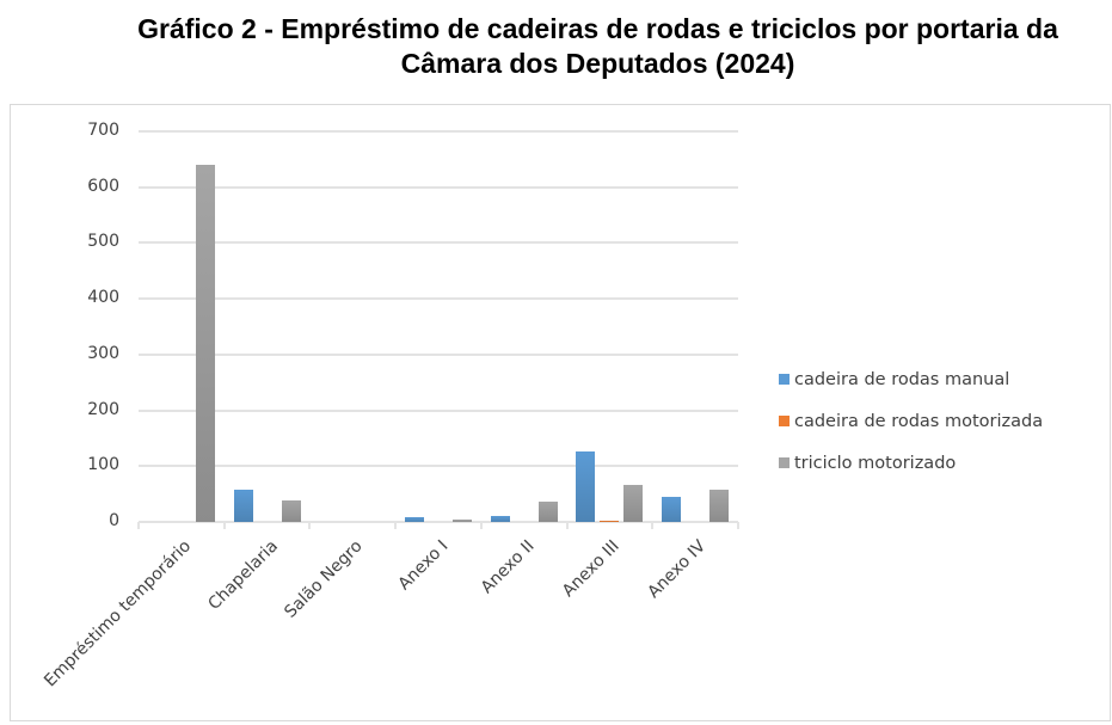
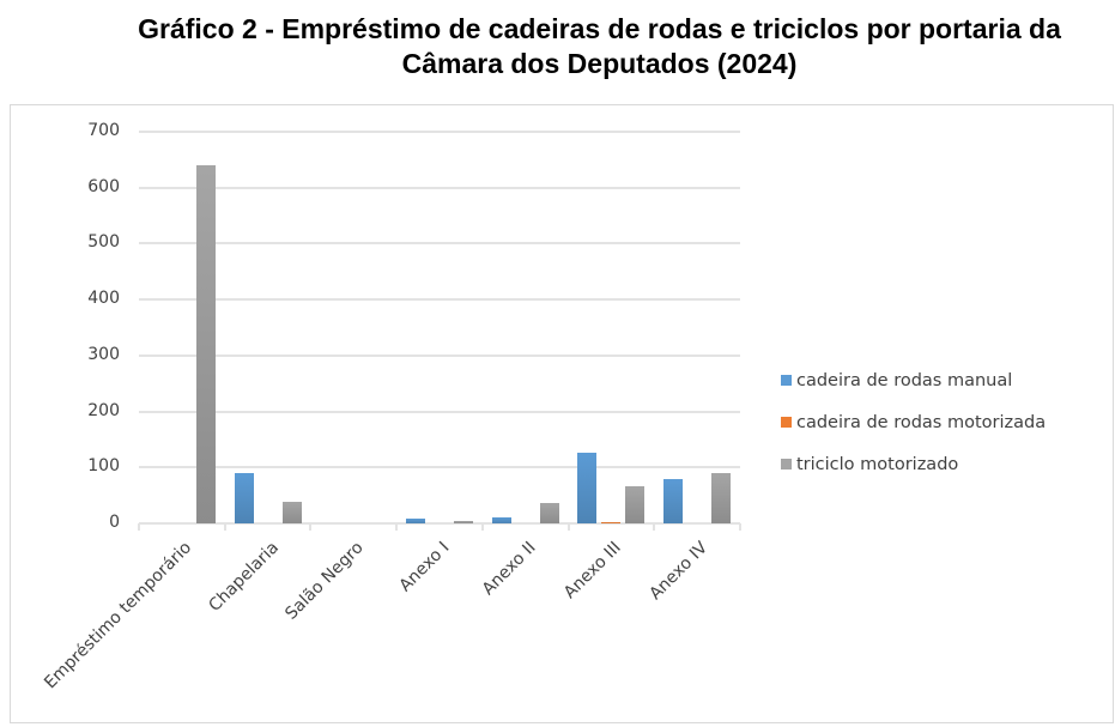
cadeira de rodas manual/Chapelaria: 60 -> 90
cadeira de rodas manual/Anexo IV: 50 -> 80
triciclo motorizado/Anexo IV: 60 -> 90
